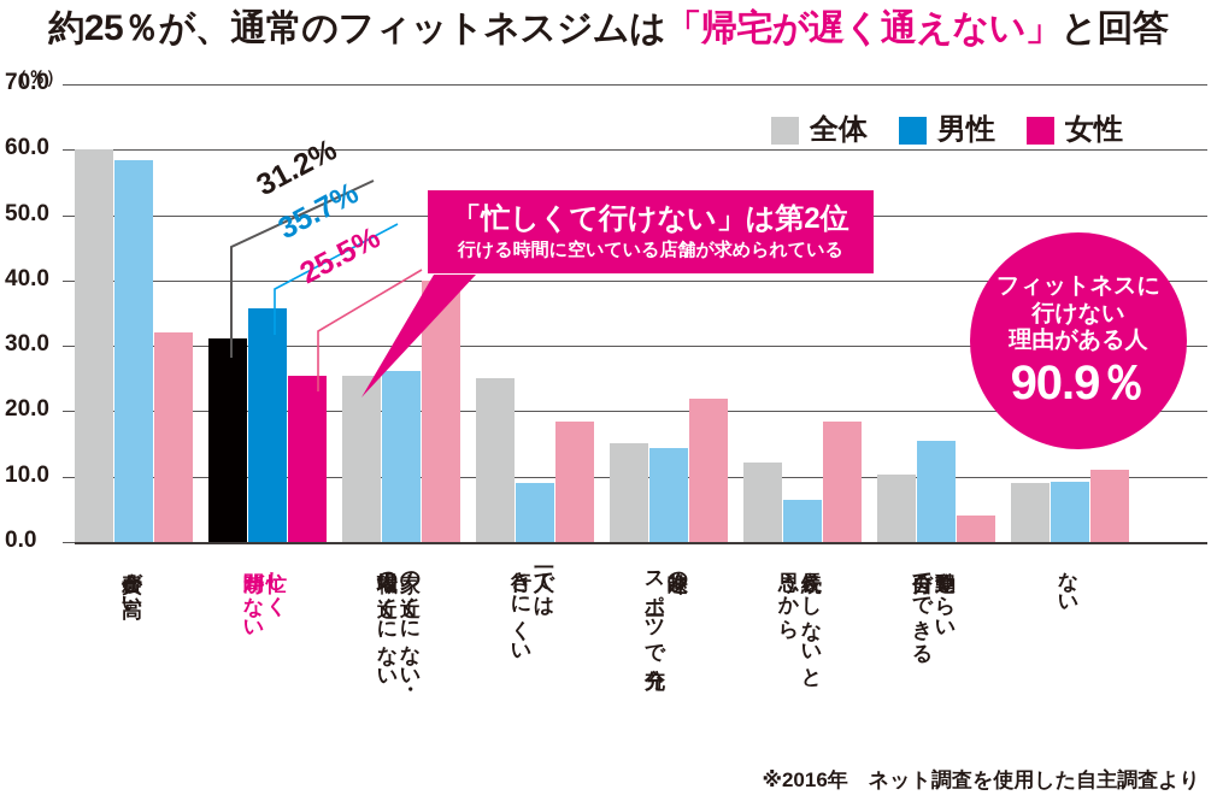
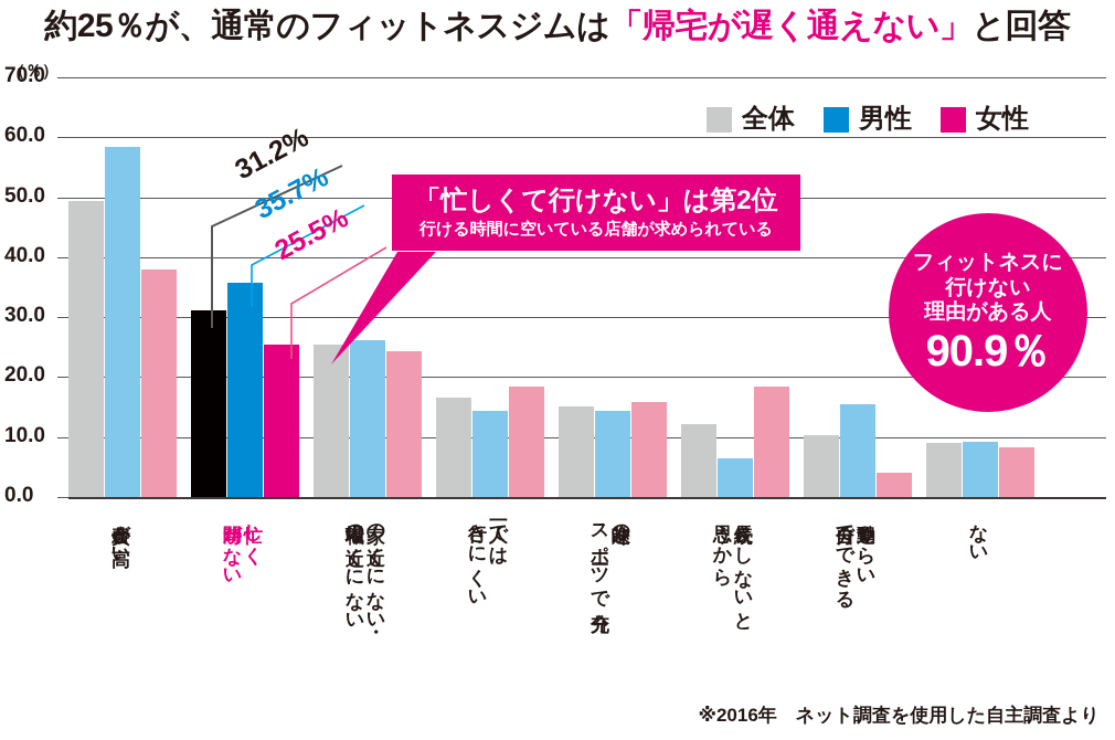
全体/会費が高い: 60 -> 49
女性/会費が高い: 32 -> 38
女性/家の近くにない・職場の近くにない: 40 -> 24
全体/一人では行きにくい: 25 -> 17
男性/一人では行きにくい: 9 -> 14
女性/趣味のスポーツで充分: 22 -> 16
女性/ない: 11 -> 8
